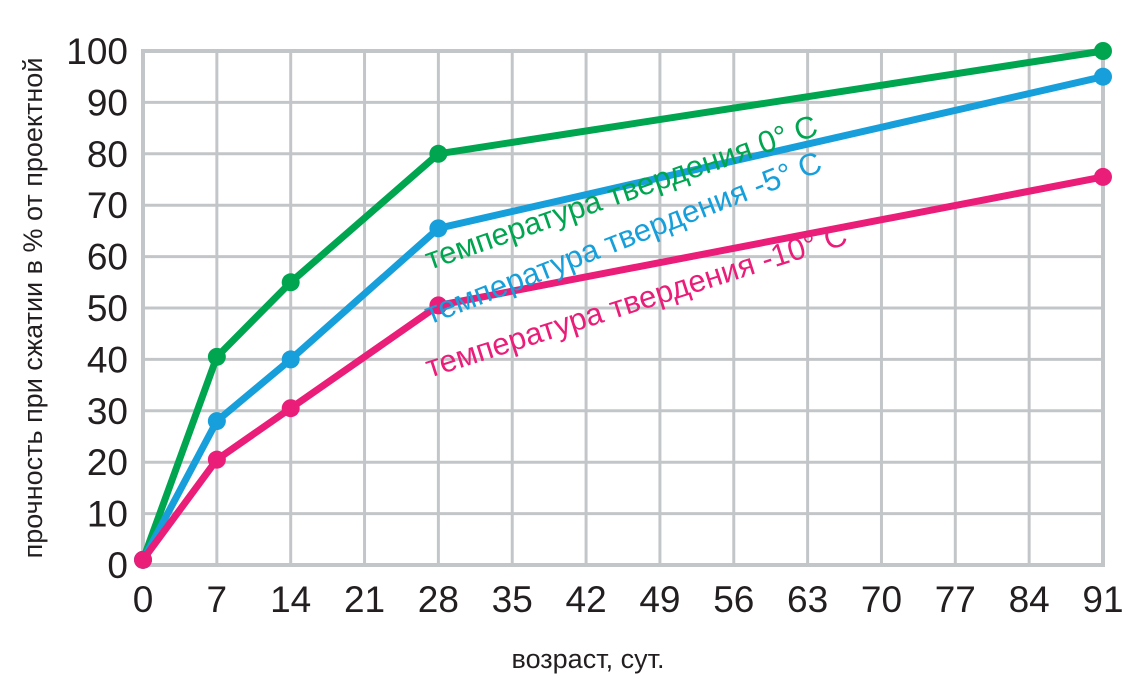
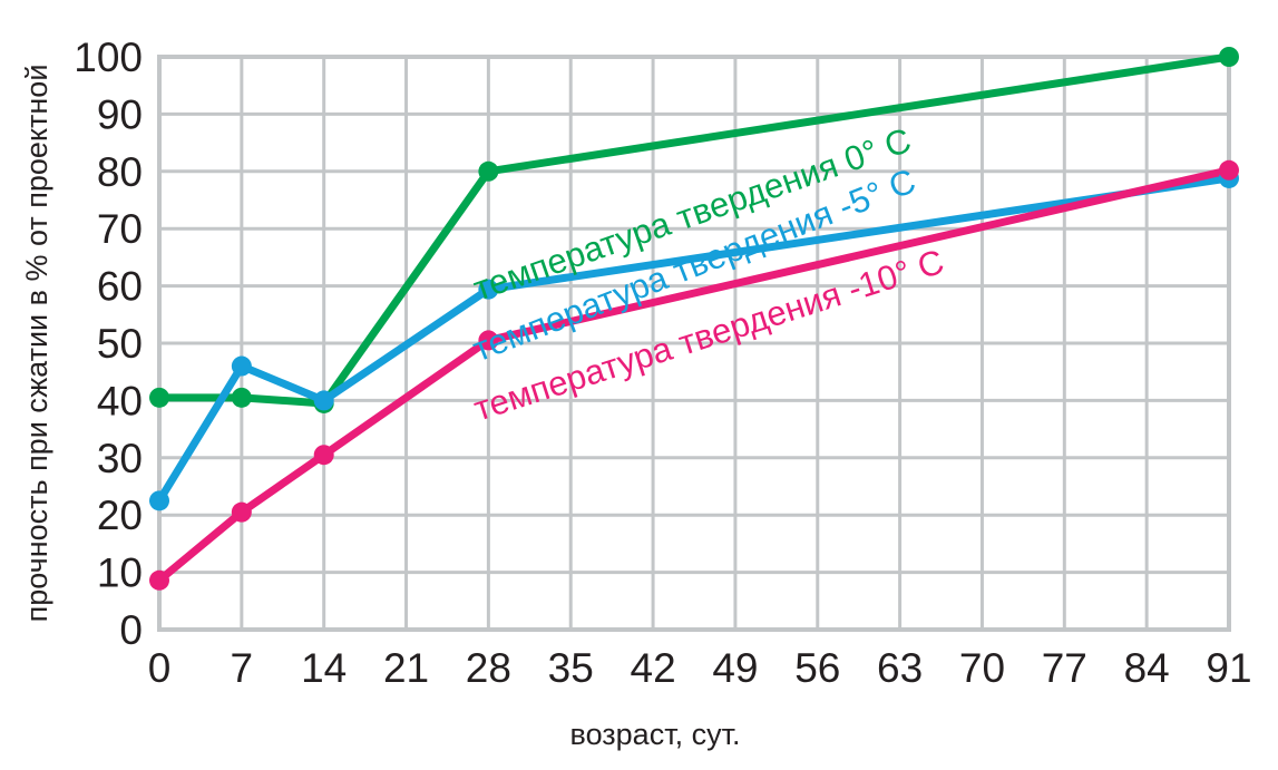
температура твердения 0° C/0: 1.0 -> 40.5
температура твердения -5° C/0: 1.0 -> 22.5
температура твердения -10° C/0: 1.0 -> 8.6
температура твердения -5° C/7: 28.0 -> 46.0
температура твердения 0° C/14: 55.0 -> 39.5
температура твердения -5° C/28: 65.5 -> 59.4
температура твердения -5° C/91: 95.0 -> 78.8
температура твердения -10° C/91: 75.5 -> 80.2
